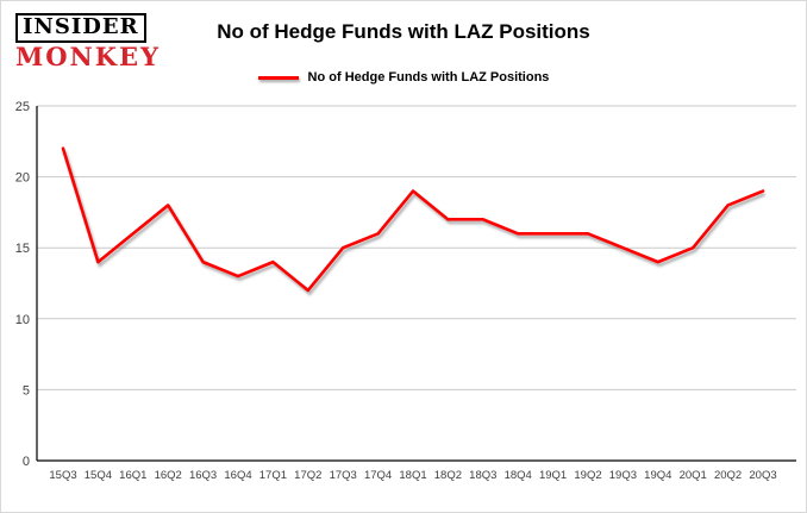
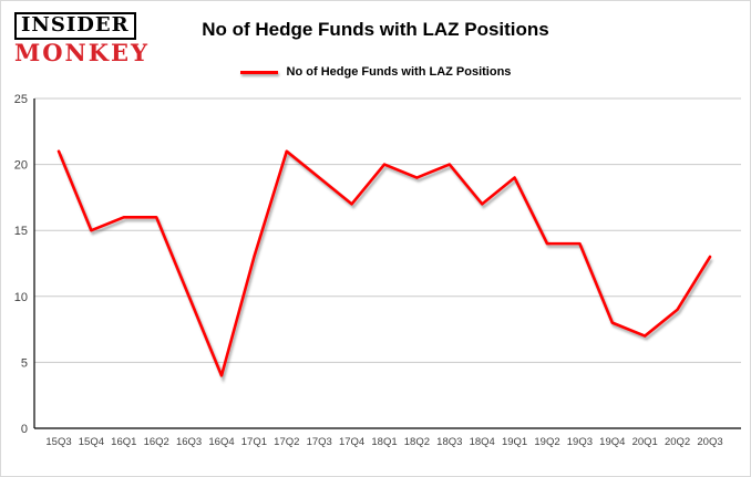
15Q3: 22 -> 21
15Q4: 14 -> 15
16Q2: 18 -> 16
16Q3: 14 -> 10
16Q4: 13 -> 4
17Q1: 14 -> 13
17Q2: 12 -> 21
17Q3: 15 -> 19
17Q4: 16 -> 17
18Q1: 19 -> 20
18Q2: 17 -> 19
18Q3: 17 -> 20
18Q4: 16 -> 17
19Q1: 16 -> 19
19Q2: 16 -> 14
19Q3: 15 -> 14
19Q4: 14 -> 8
20Q1: 15 -> 7
20Q2: 18 -> 9
20Q3: 19 -> 13
